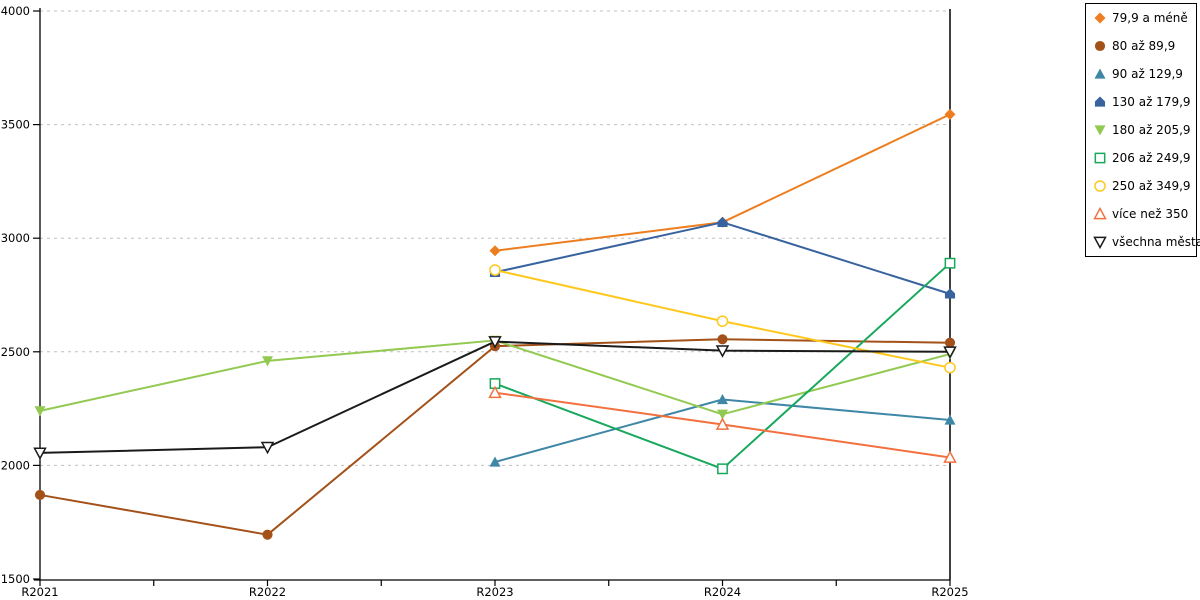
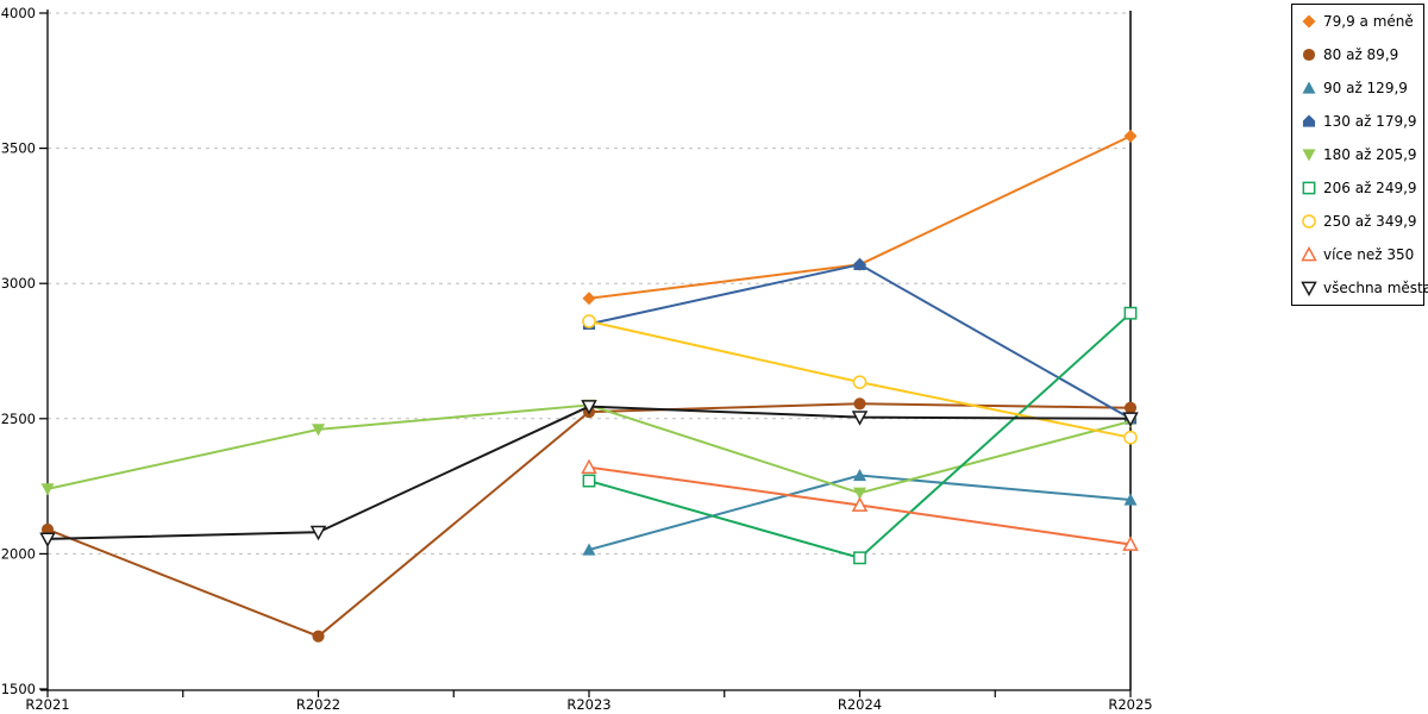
80 až 89,9/R2021: 1870 -> 2090
206 až 249,9/R2023: 2360 -> 2270
130 až 179,9/R2025: 2760 -> 2500
